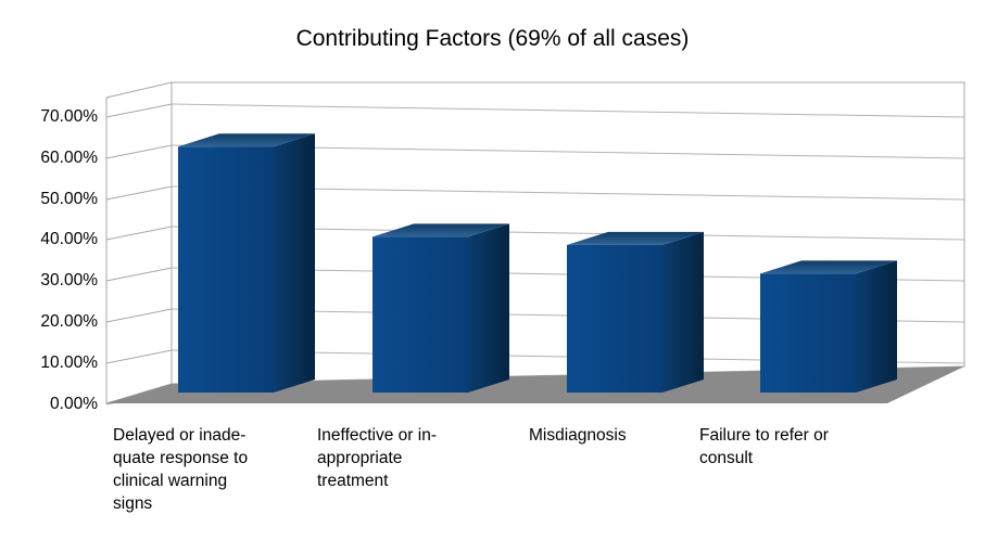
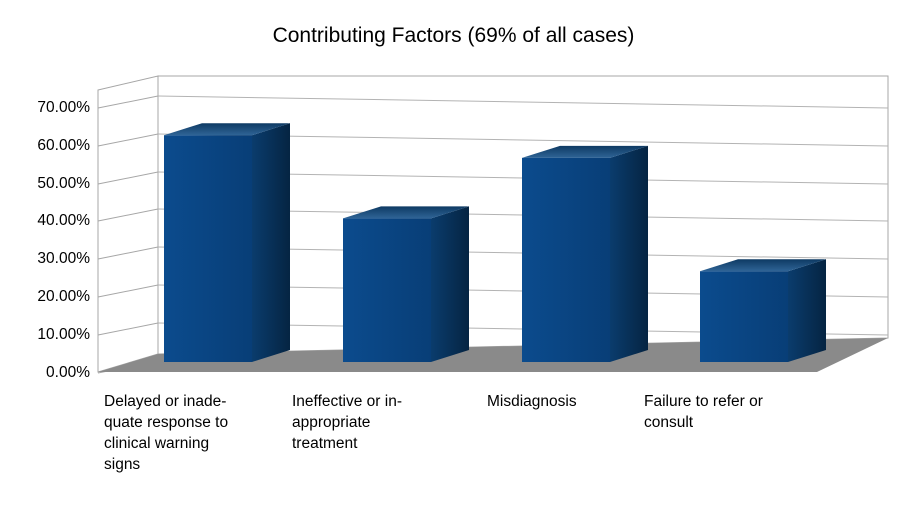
Misdiagnosis: 36% -> 54%
Failure to refer or consult: 29% -> 24%
